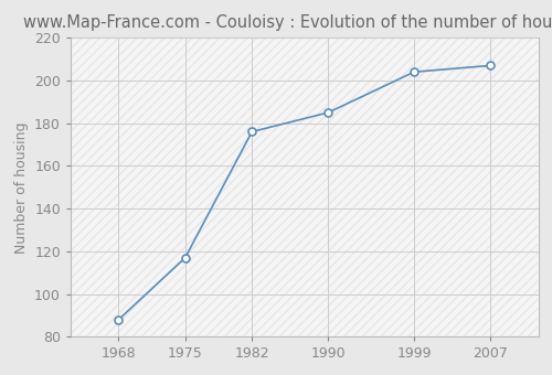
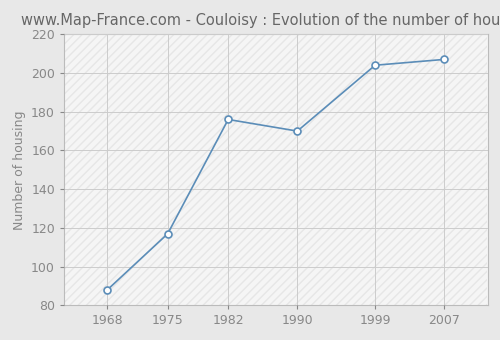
1990: 185 -> 170
